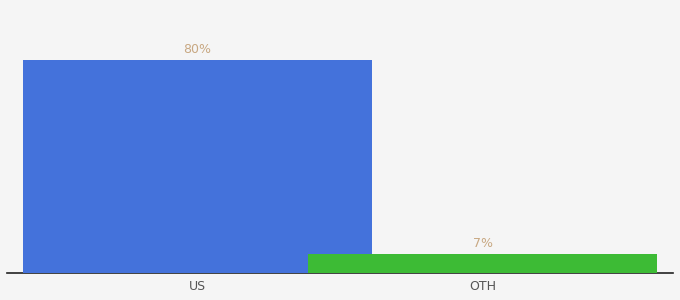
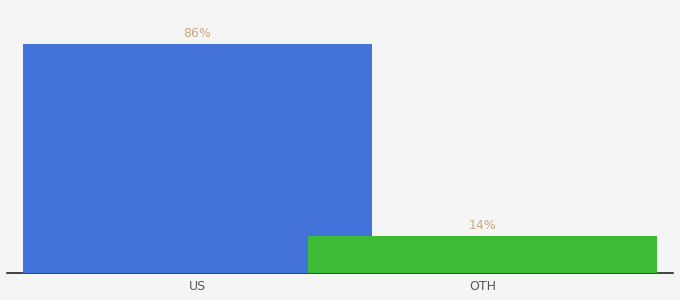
US: 80% -> 86%
OTH: 7% -> 14%
